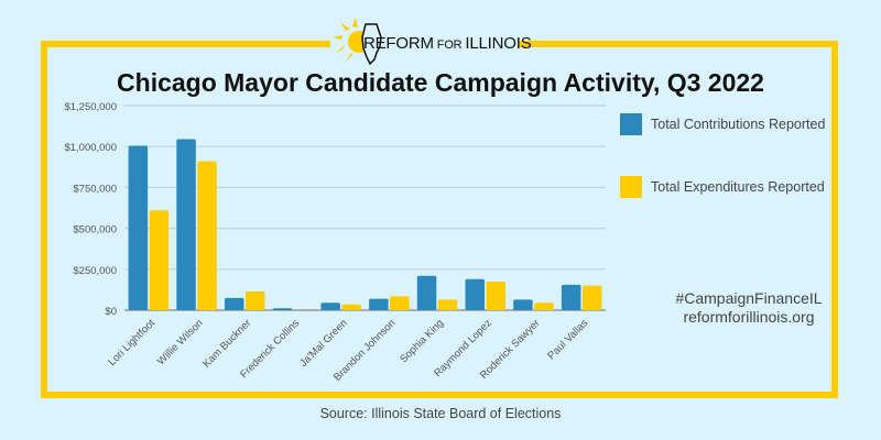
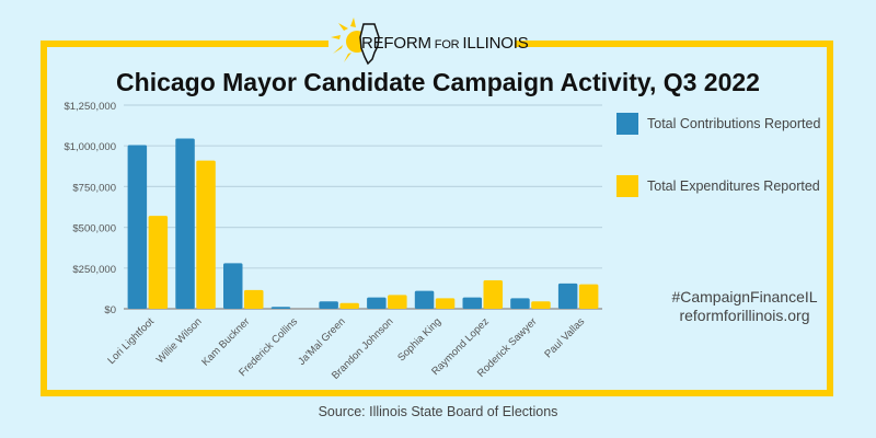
Total Expenditures Reported/Lori Lightfoot: $610000 -> $570000
Total Contributions Reported/Kam Buckner: $80000 -> $280000
Total Contributions Reported/Sophia King: $210000 -> $110000
Total Contributions Reported/Raymond Lopez: $190000 -> $70000
